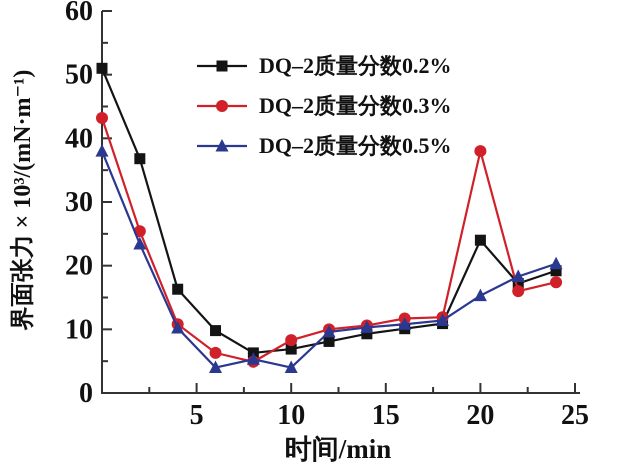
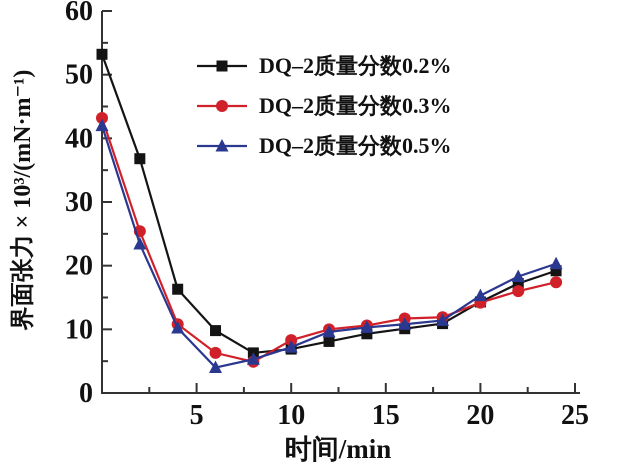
DQ–2质量分数0.2%/0: 51 -> 53
DQ–2质量分数0.5%/0: 38 -> 42
DQ–2质量分数0.5%/10: 4 -> 7
DQ–2质量分数0.2%/20: 24 -> 14
DQ–2质量分数0.3%/20: 38 -> 14
